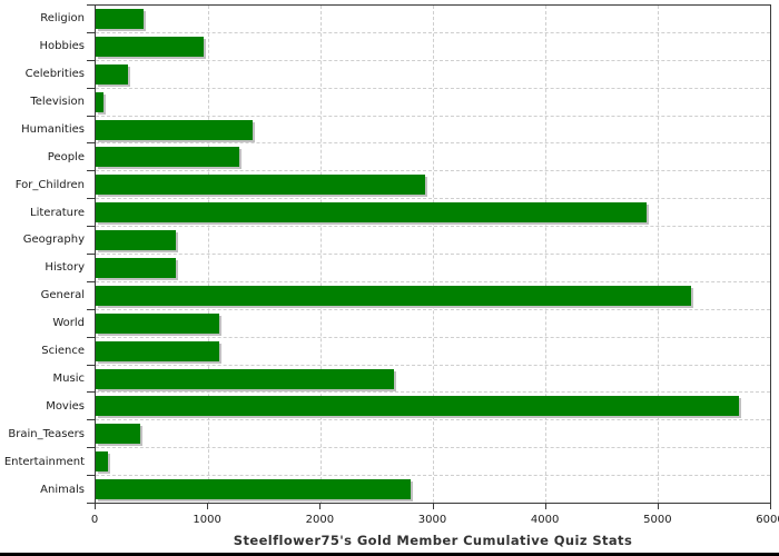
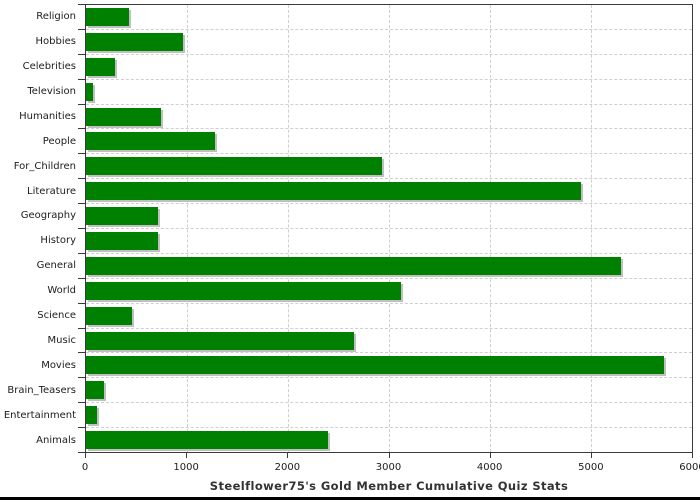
Humanities: 1400 -> 700
World: 1100 -> 3100
Science: 1100 -> 500
Brain_Teasers: 400 -> 200
Animals: 2800 -> 2400
